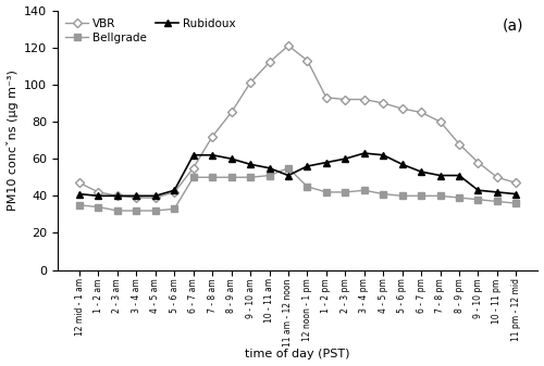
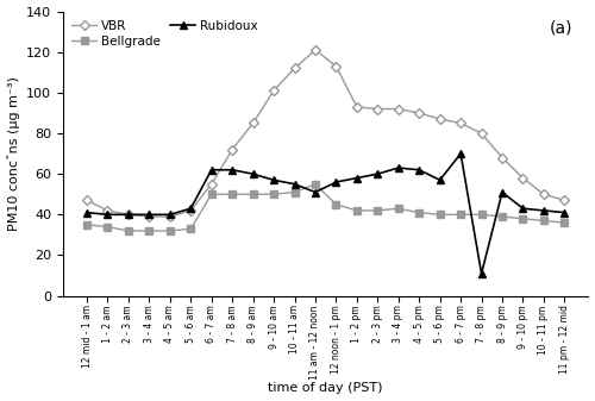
Rubidoux/6 - 7 pm: 53 -> 70
Rubidoux/7 - 8 pm: 51 -> 11
